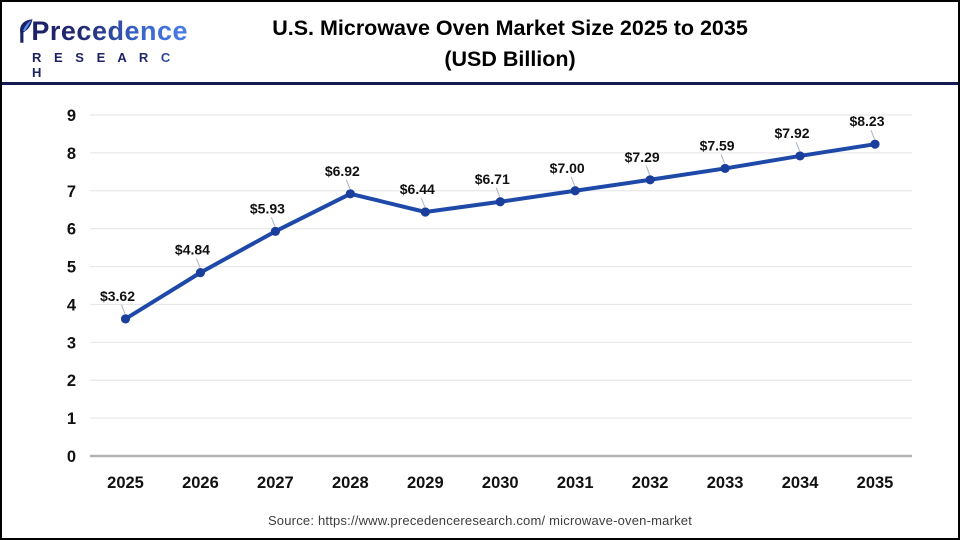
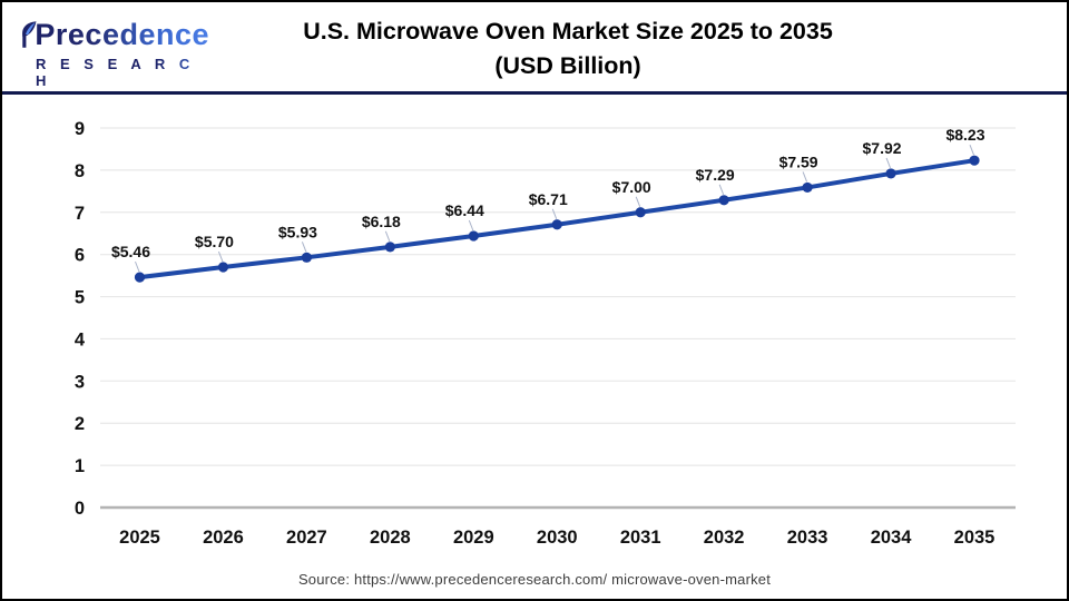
2025: $3.62 -> $5.46
2026: $4.84 -> $5.70
2028: $6.92 -> $6.18
